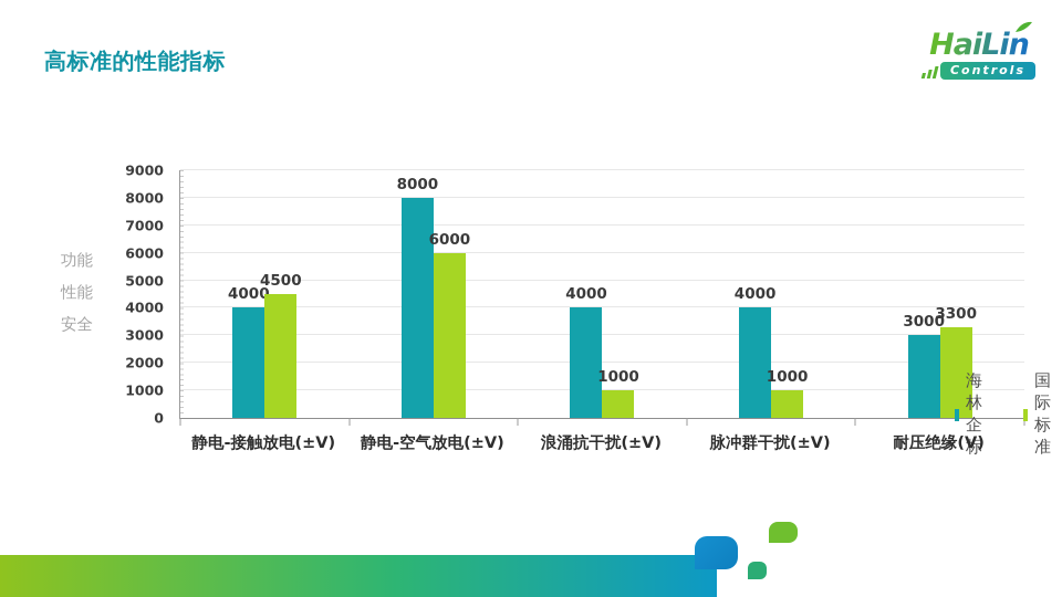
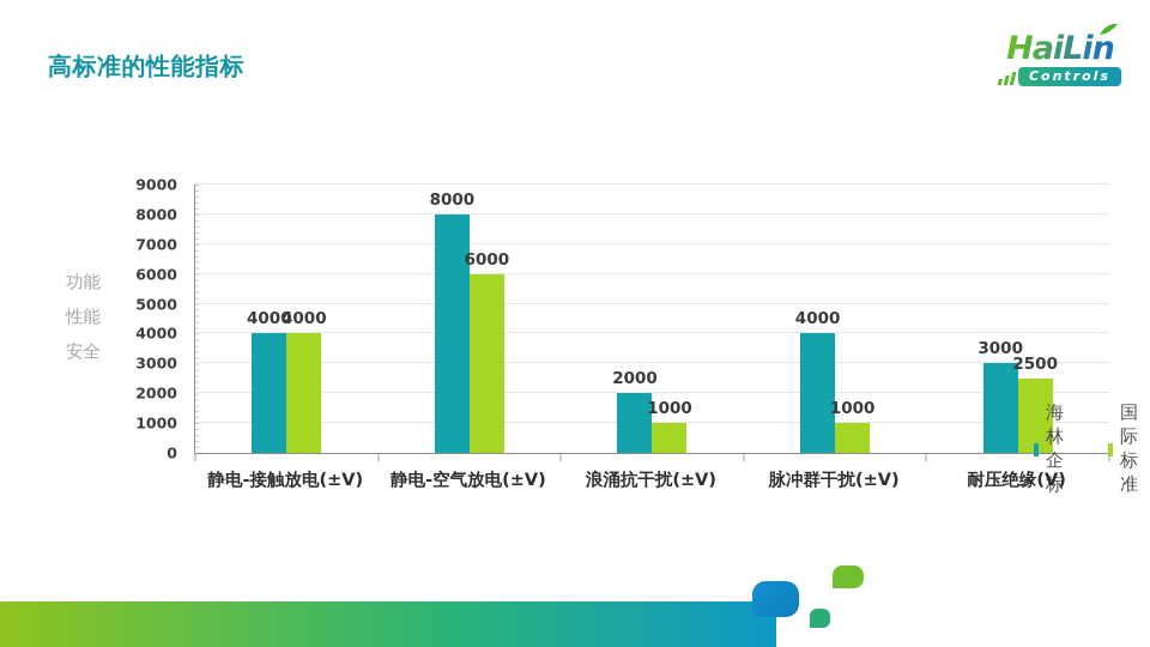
国际标准/静电-接触放电(±V): 4500 -> 4000
海林企标/浪涌抗干扰(±V): 4000 -> 2000
国际标准/耐压绝缘(V): 3300 -> 2500
